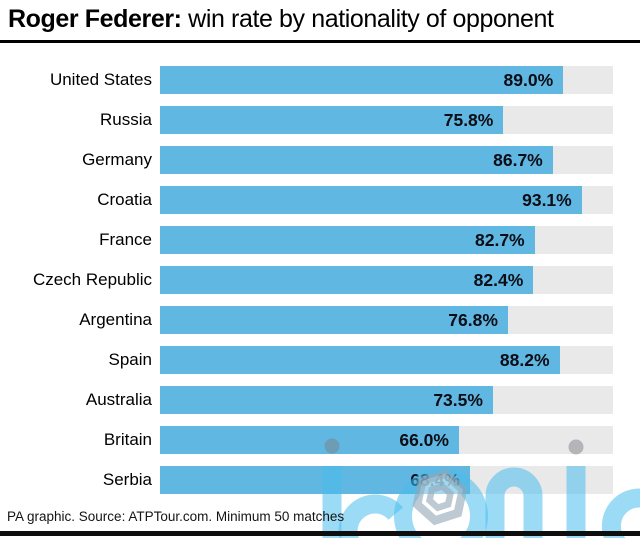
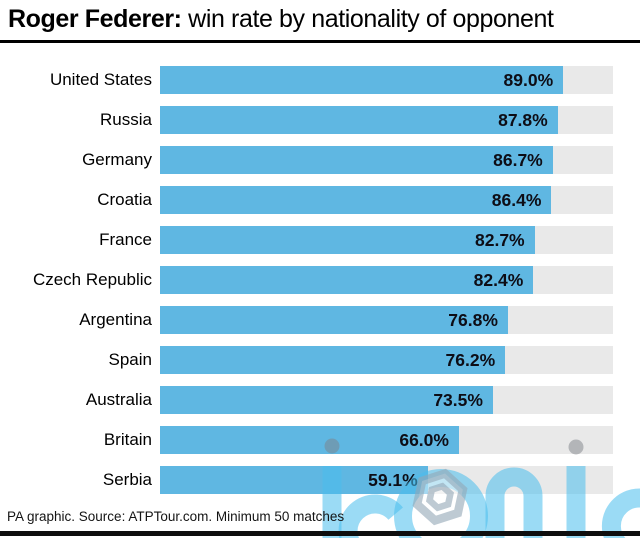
Russia: 75.8% -> 87.8%
Croatia: 93.1% -> 86.4%
Spain: 88.2% -> 76.2%
Serbia: 68.4% -> 59.1%
